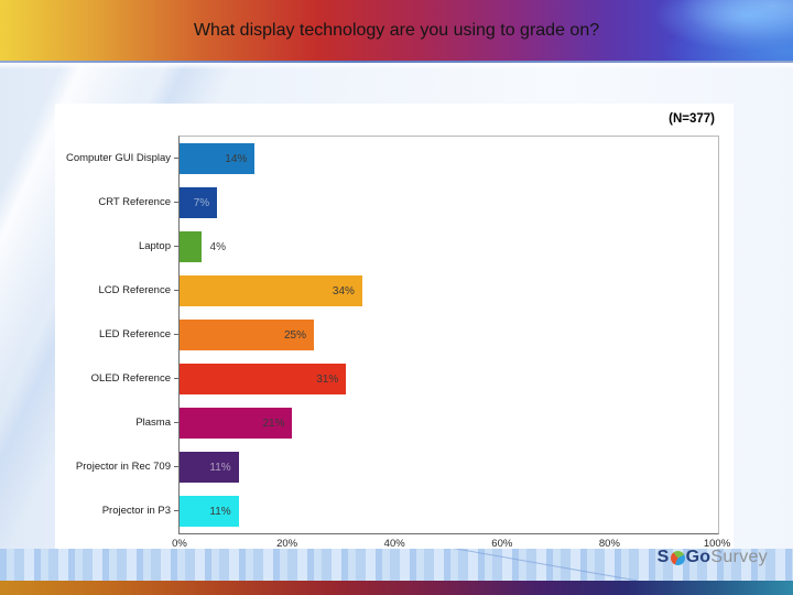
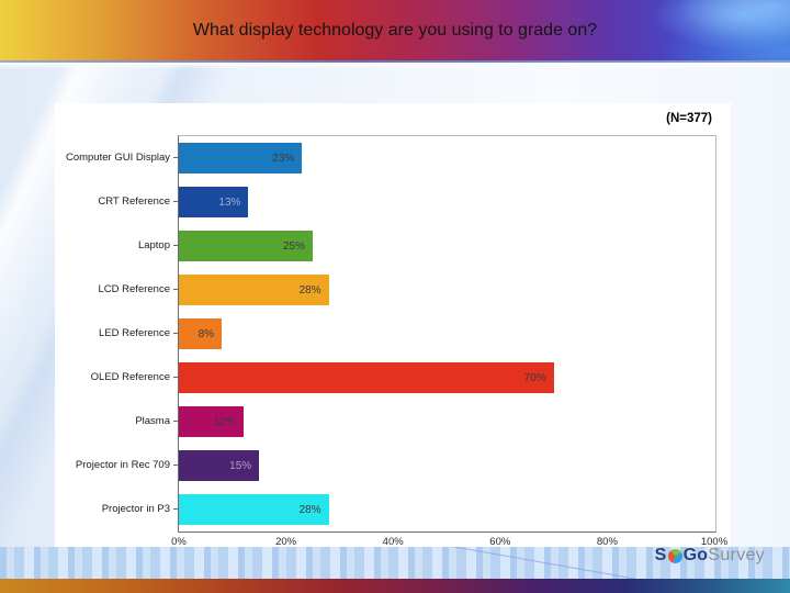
Computer GUI Display: 14% -> 23%
CRT Reference: 7% -> 13%
Laptop: 4% -> 25%
LCD Reference: 34% -> 28%
LED Reference: 25% -> 8%
OLED Reference: 31% -> 70%
Plasma: 21% -> 12%
Projector in Rec 709: 11% -> 15%
Projector in P3: 11% -> 28%
